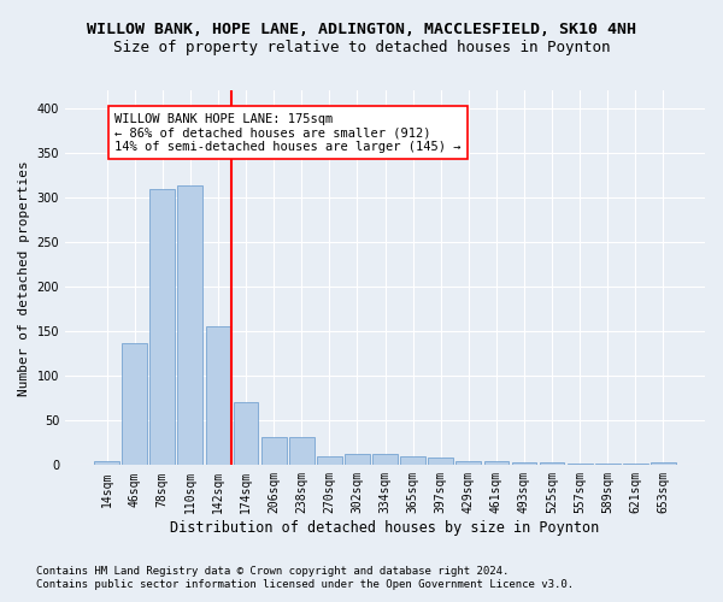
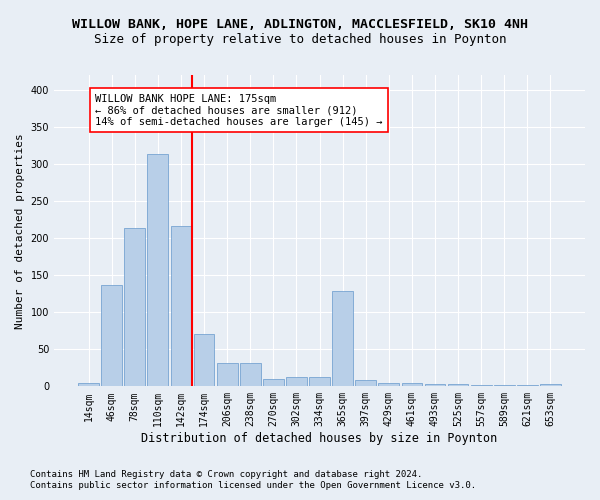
78sqm: 310 -> 214
142sqm: 156 -> 216
365sqm: 10 -> 128
